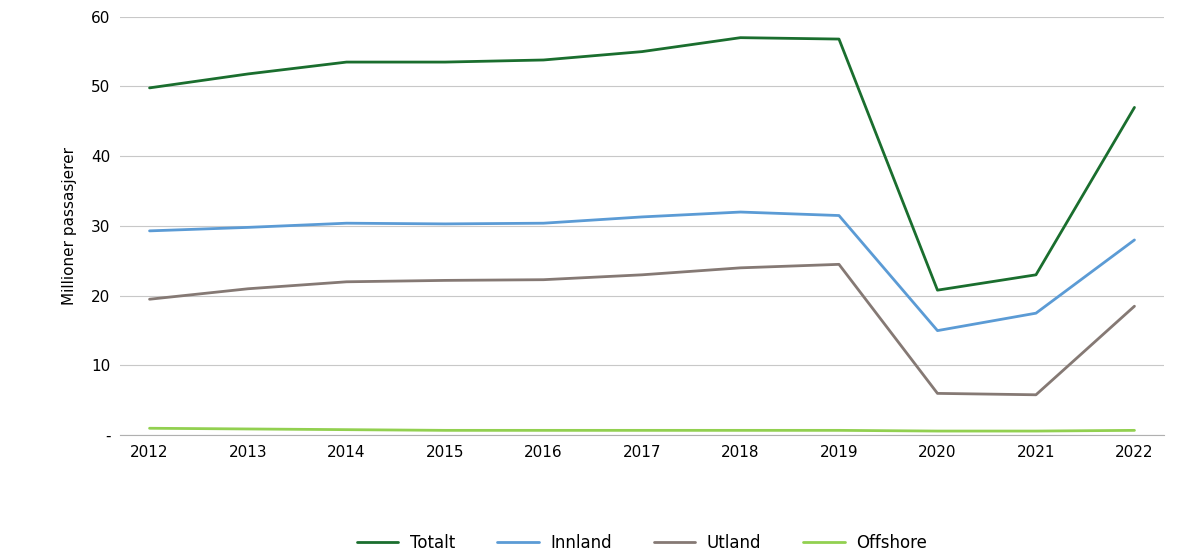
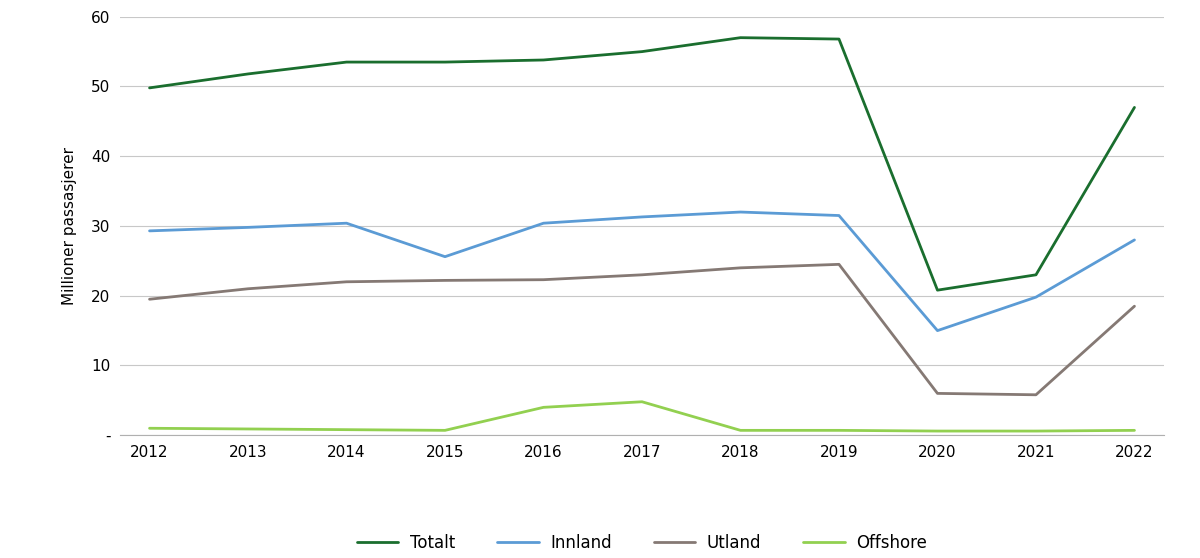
Innland/2015: 30.3 -> 25.6
Offshore/2016: 0.7 -> 4.0
Offshore/2017: 0.7 -> 4.8
Innland/2021: 17.5 -> 19.8
